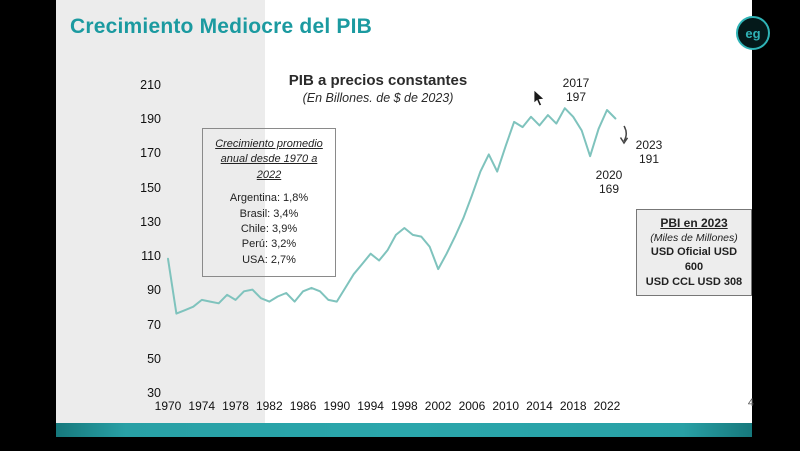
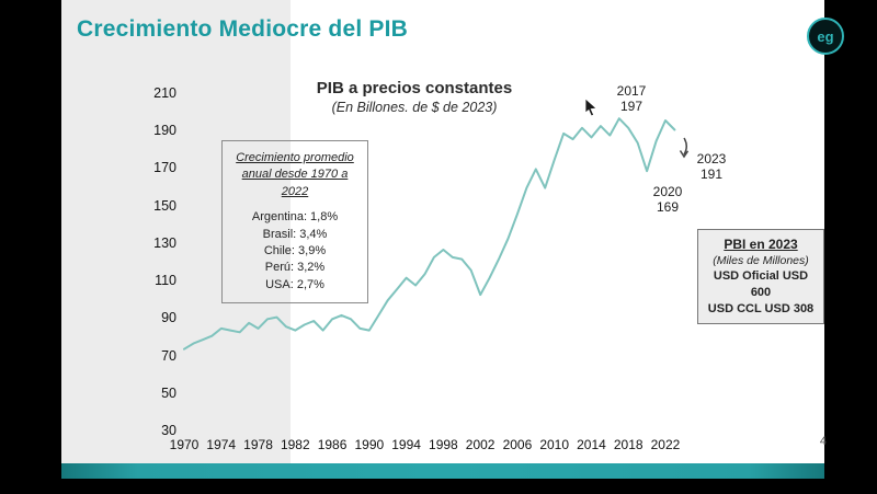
1970: 109 -> 74
